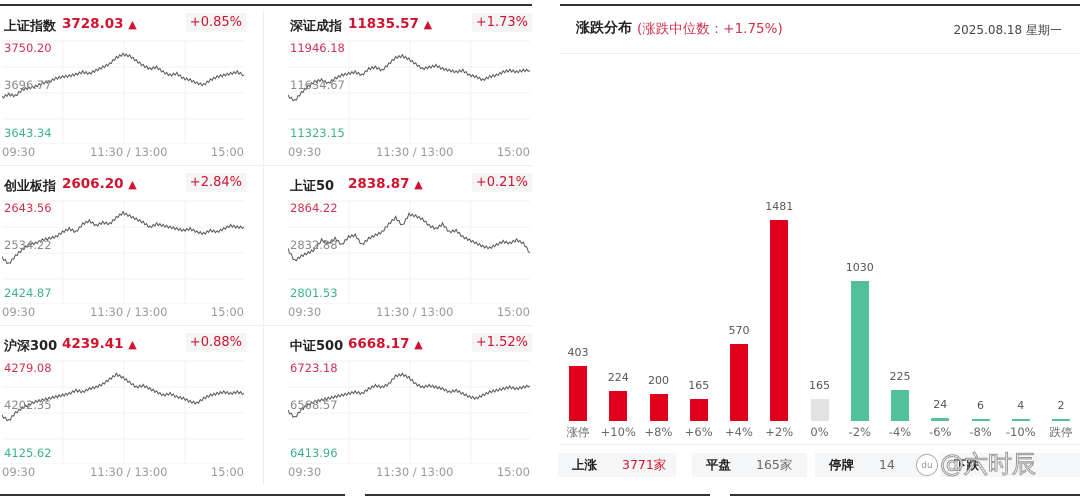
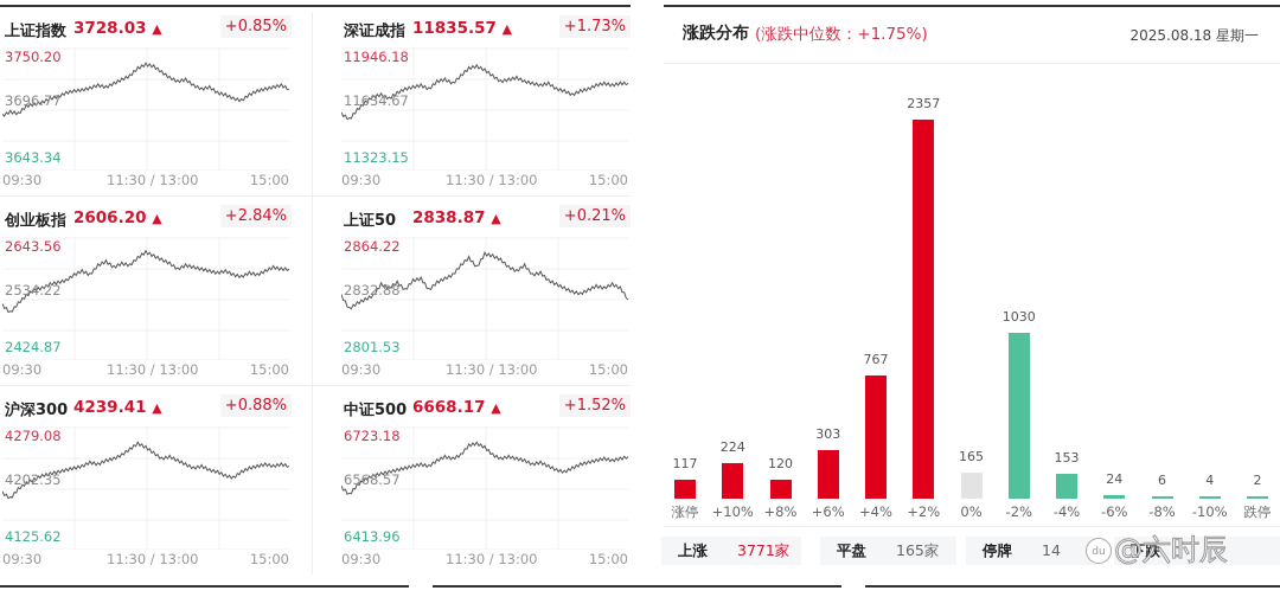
涨停: 403 -> 117
+8%: 200 -> 120
+6%: 165 -> 303
+4%: 570 -> 767
+2%: 1481 -> 2357
-4%: 225 -> 153
